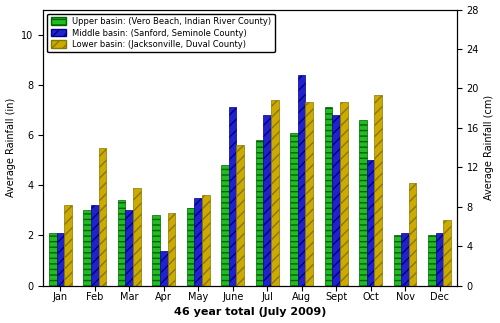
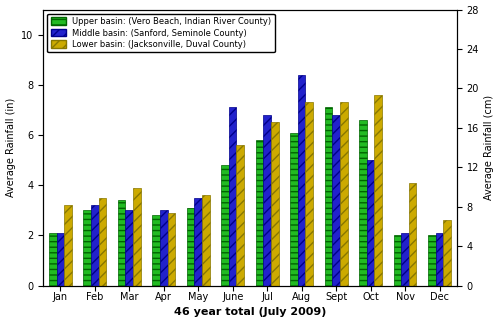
Lower basin: (Jacksonville, Duval County)/Feb: 5.5 -> 3.5
Middle basin: (Sanford, Seminole County)/Apr: 1.4 -> 3.0
Lower basin: (Jacksonville, Duval County)/Jul: 7.4 -> 6.5
